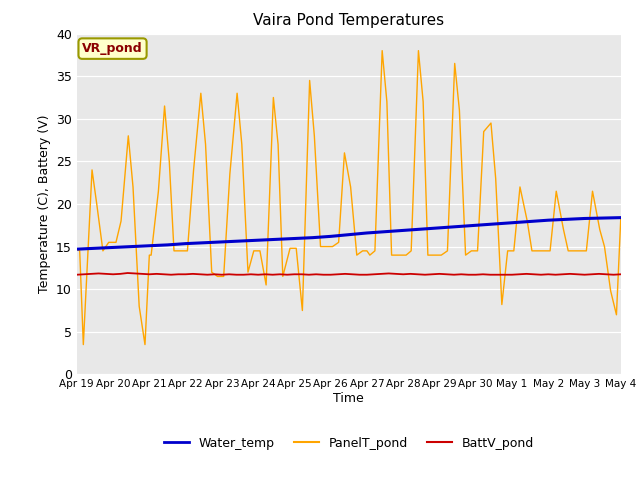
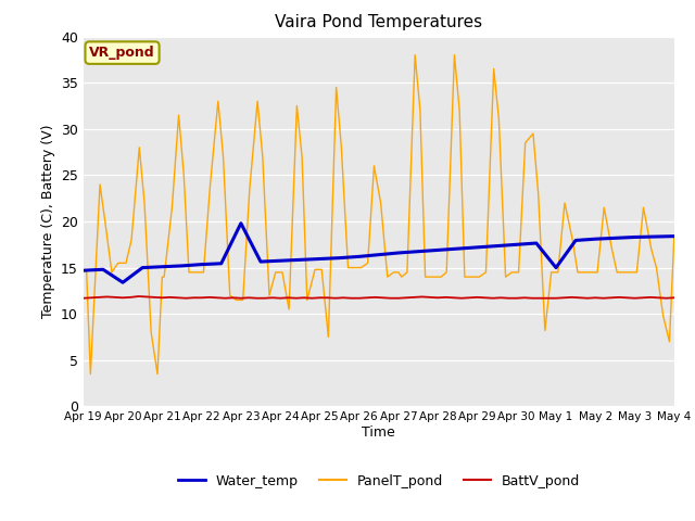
Water_temp/Apr 20: 14.9 -> 13.4
Water_temp/Apr 23: 15.6 -> 19.8
Water_temp/May 1: 17.8 -> 15.0
